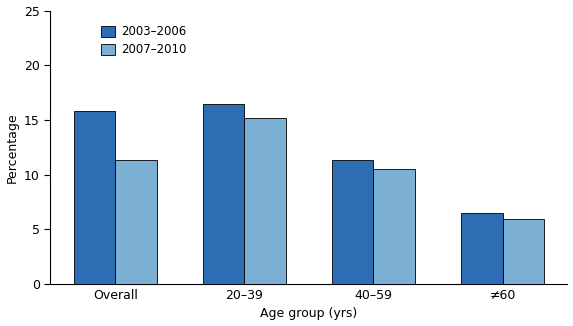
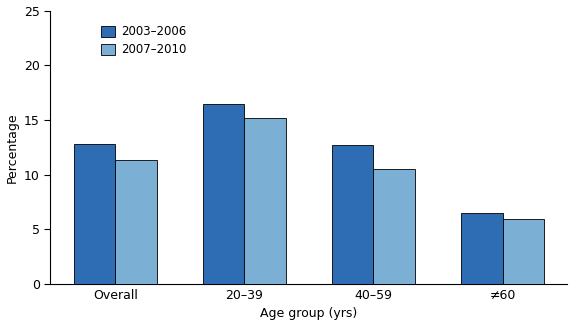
2003–2006/Overall: 15.8 -> 12.8
2003–2006/40–59: 11.3 -> 12.7
